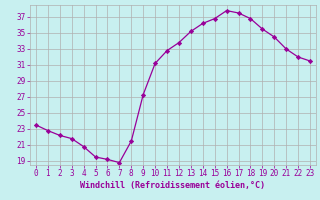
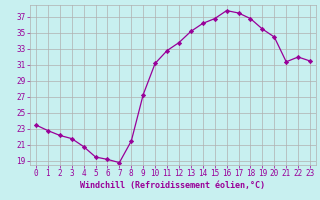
21: 33.0 -> 31.4
